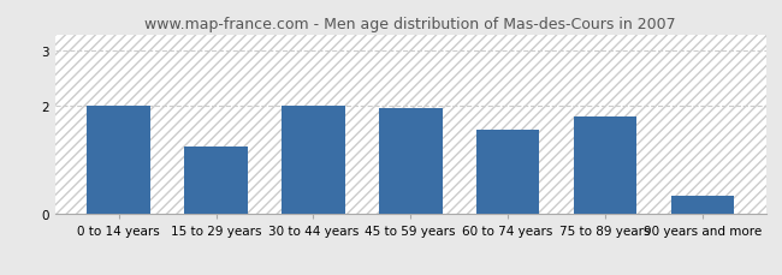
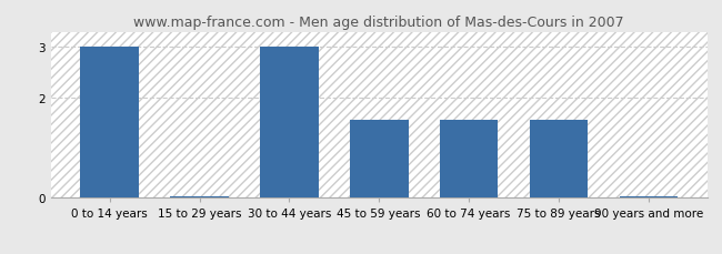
0 to 14 years: 2.00 -> 3.00
15 to 29 years: 1.25 -> 0.03
30 to 44 years: 2.00 -> 3.00
45 to 59 years: 1.95 -> 1.55
75 to 89 years: 1.80 -> 1.55
90 years and more: 0.35 -> 0.03
